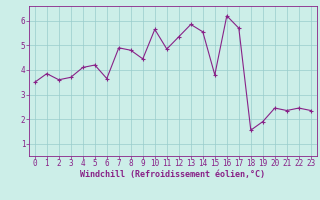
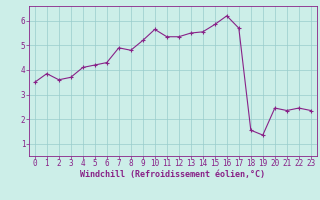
6: 3.65 -> 4.30
9: 4.45 -> 5.20
11: 4.85 -> 5.35
13: 5.85 -> 5.50
15: 3.80 -> 5.85
19: 1.90 -> 1.35
